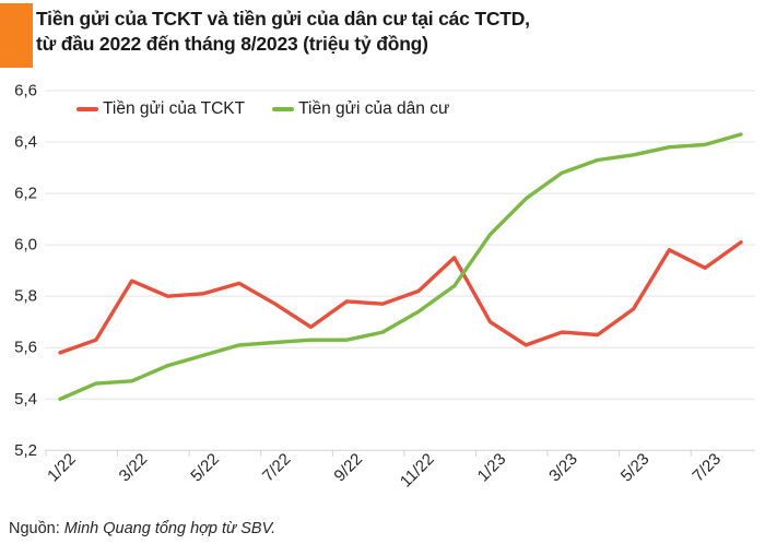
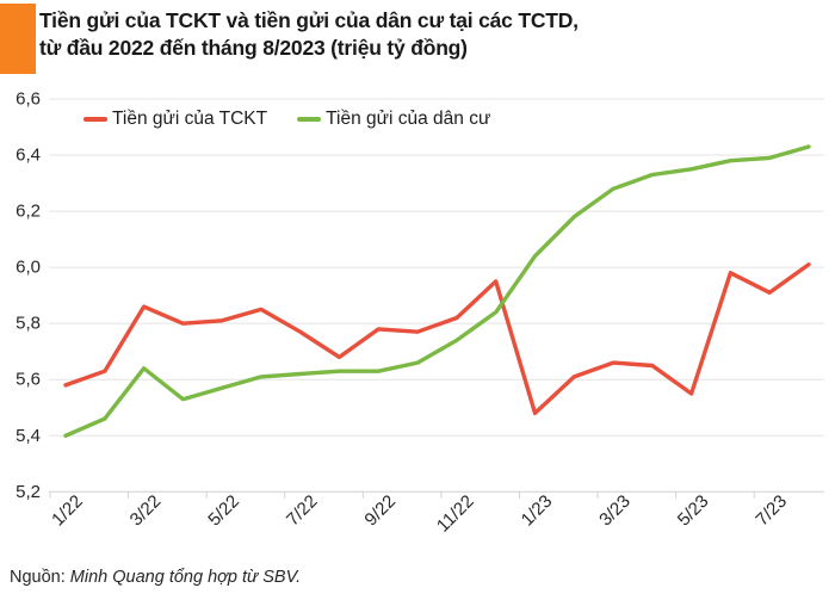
Tiền gửi của dân cư/3/22: 5,47 -> 5,64
Tiền gửi của TCKT/1/23: 5,70 -> 5,48
Tiền gửi của TCKT/5/23: 5,75 -> 5,55
